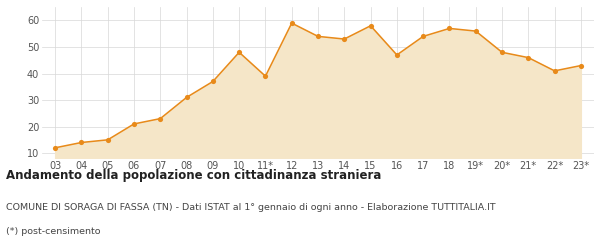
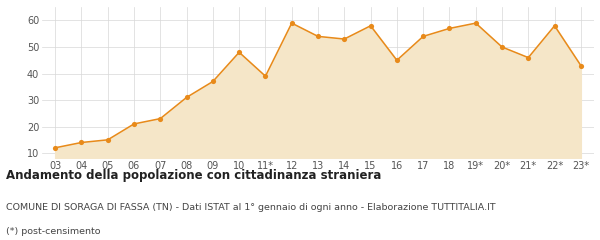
16: 47 -> 45
19*: 56 -> 59
20*: 48 -> 50
22*: 41 -> 58
